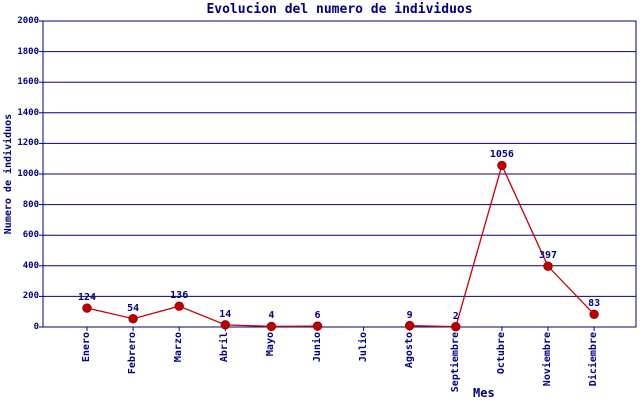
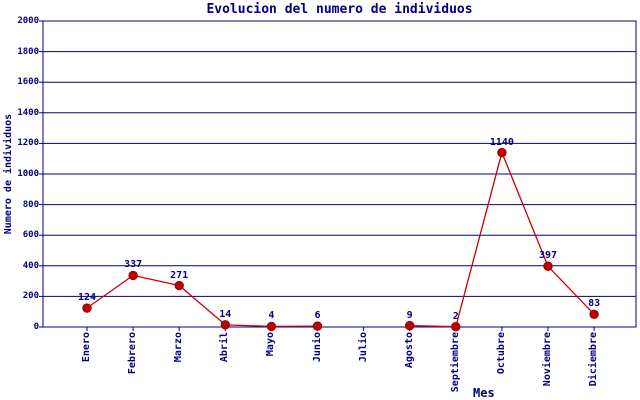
Febrero: 54 -> 337
Marzo: 136 -> 271
Octubre: 1056 -> 1140
